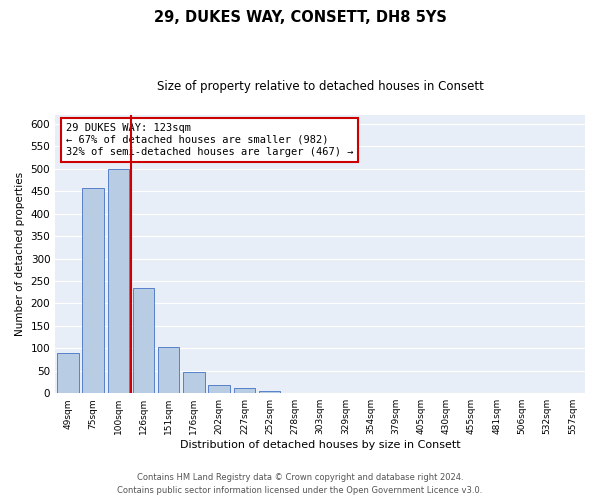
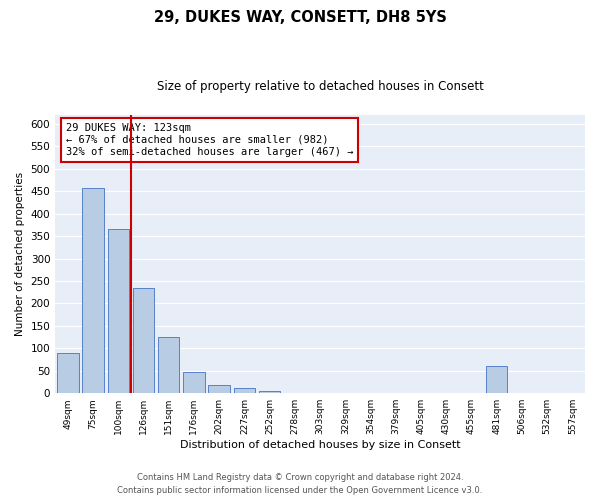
100sqm: 500 -> 365
151sqm: 104 -> 125
481sqm: 1 -> 60
